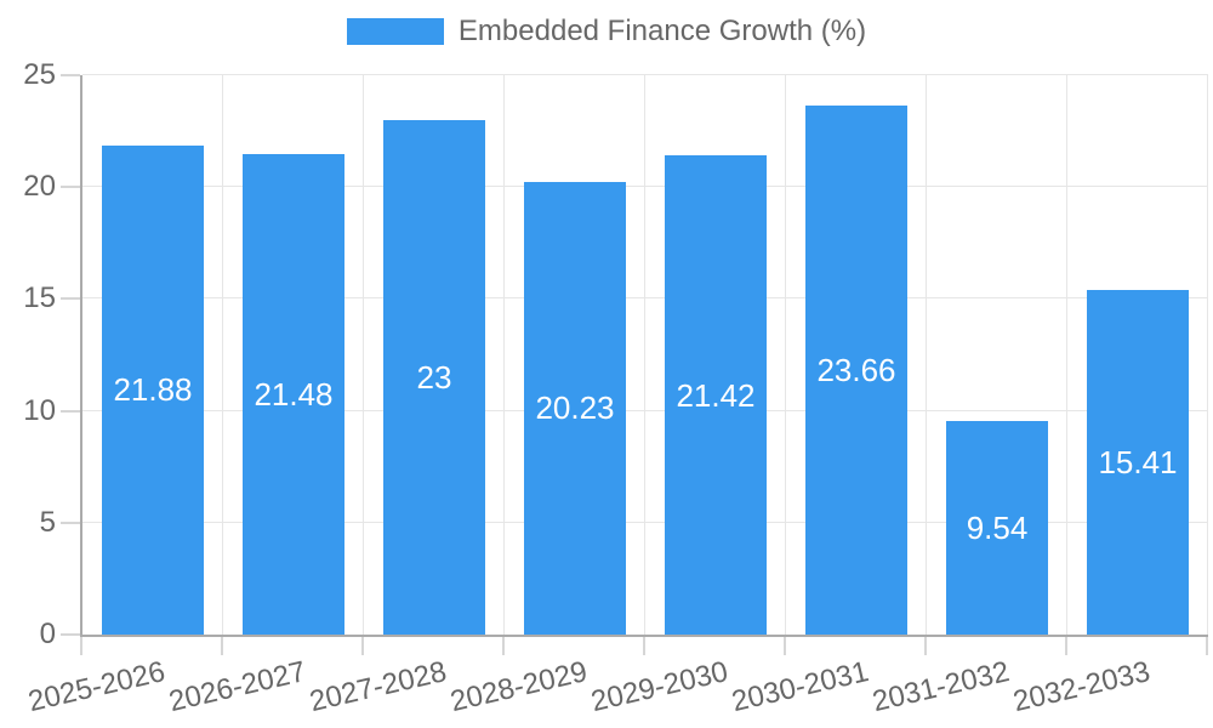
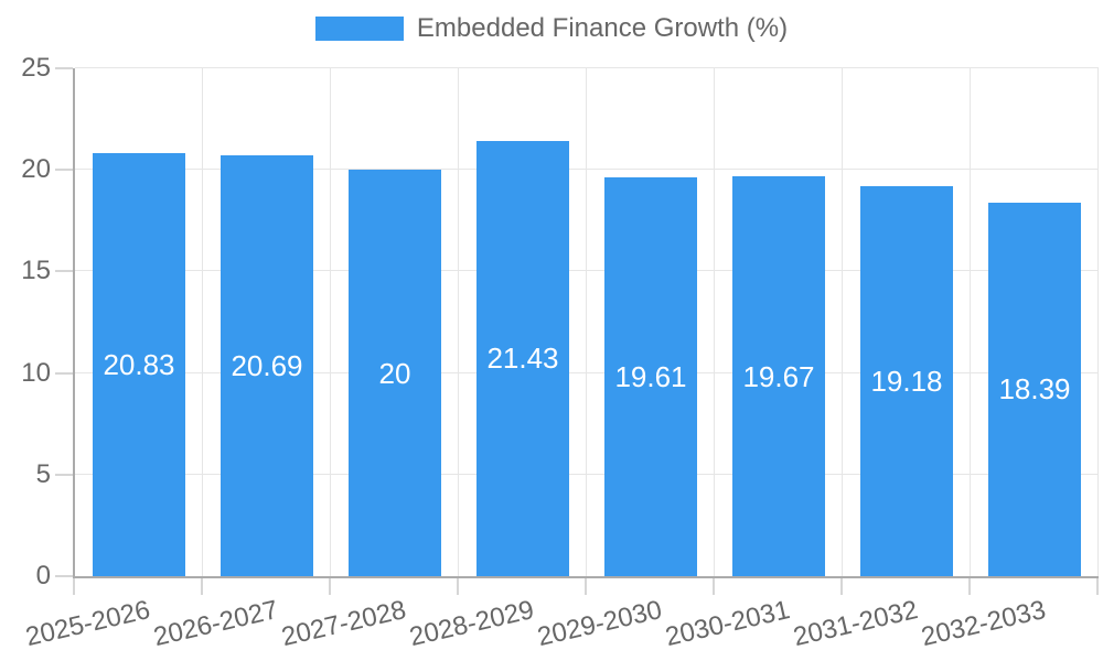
2025-2026: 21.88 -> 20.83
2026-2027: 21.48 -> 20.69
2027-2028: 23 -> 20
2028-2029: 20.23 -> 21.43
2029-2030: 21.42 -> 19.61
2030-2031: 23.66 -> 19.67
2031-2032: 9.54 -> 19.18
2032-2033: 15.41 -> 18.39
